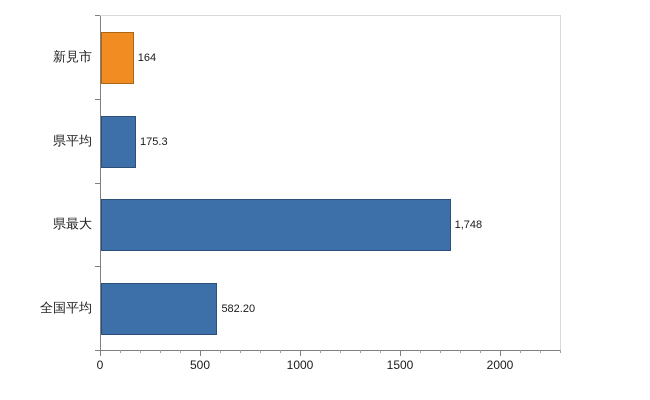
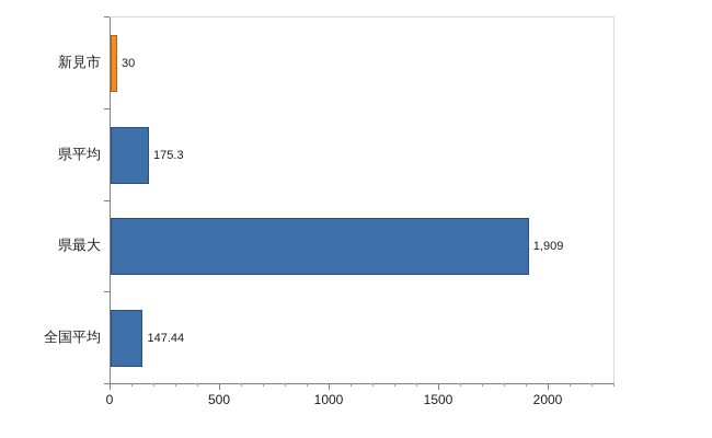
新見市: 164 -> 30
県最大: 1,748 -> 1,909
全国平均: 582.20 -> 147.44
